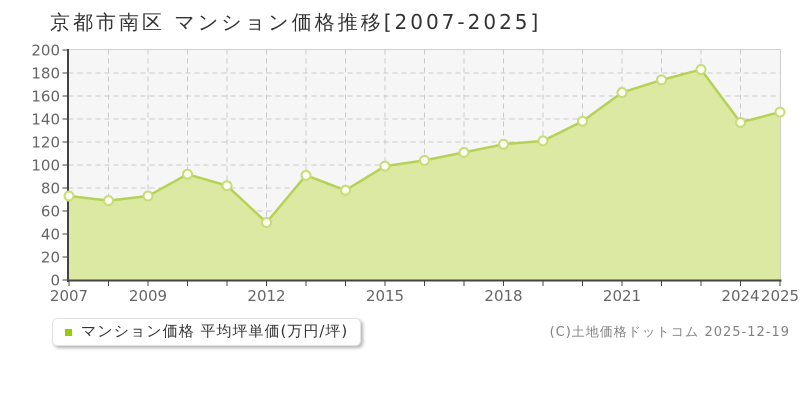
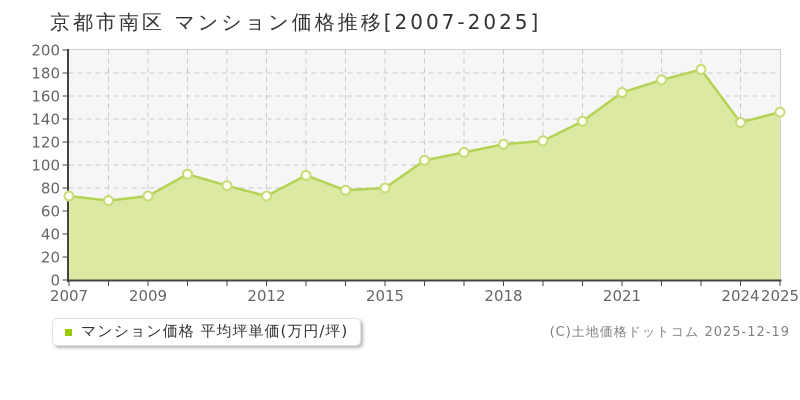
2012: 50 -> 73
2015: 99 -> 80
